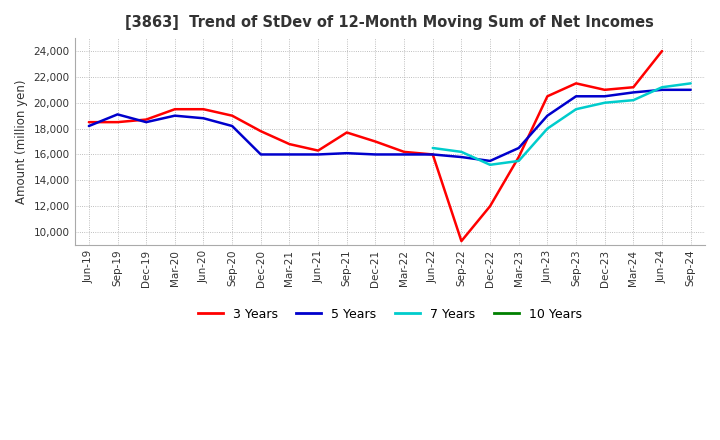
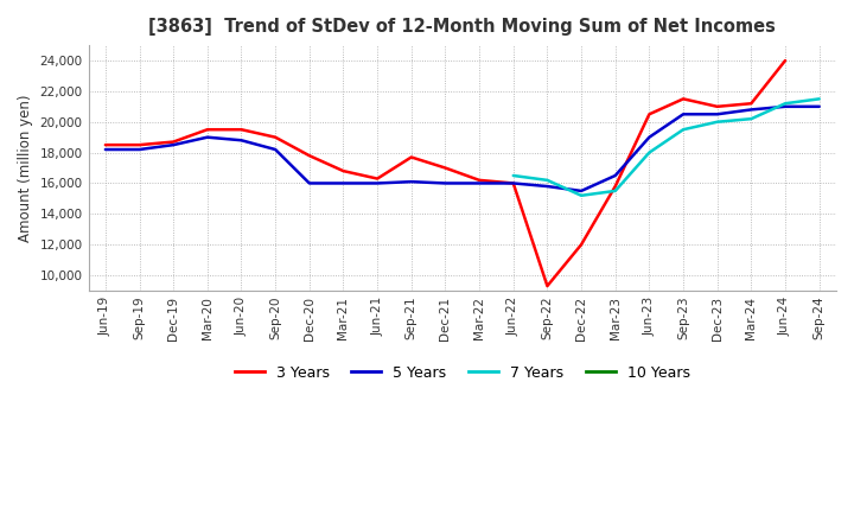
5 Years/Sep-19: 19,100 -> 18,200
